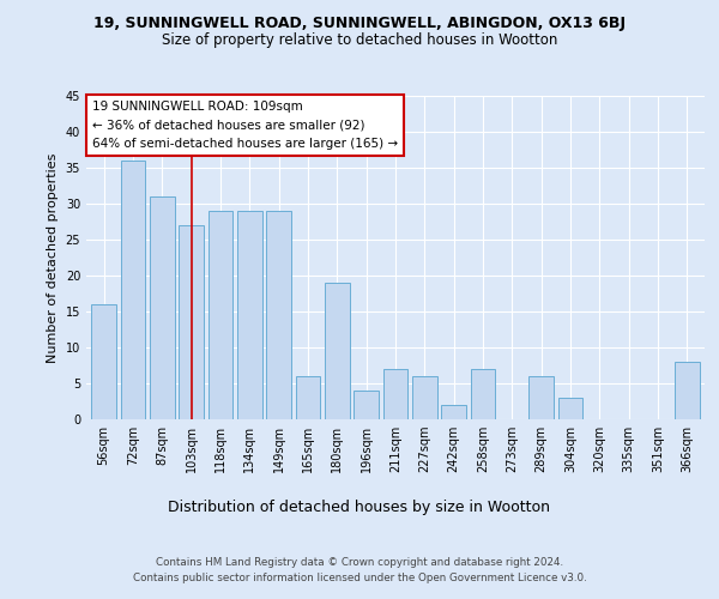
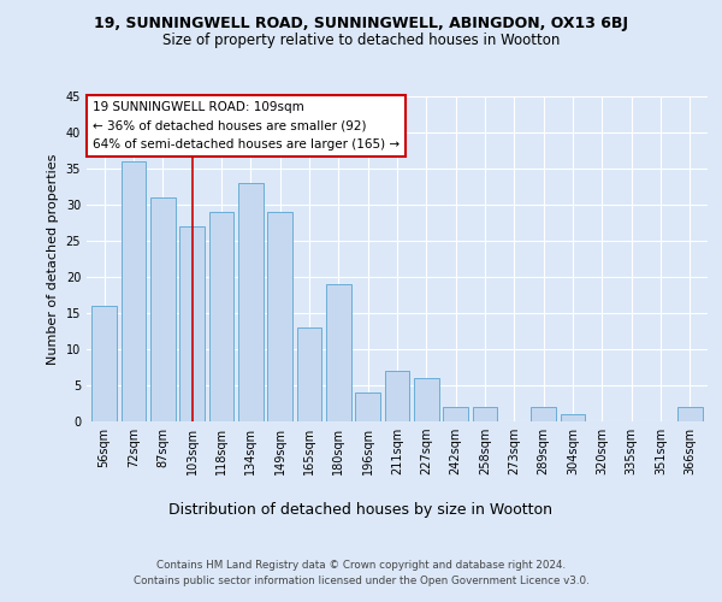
134sqm: 29 -> 33
165sqm: 6 -> 13
258sqm: 7 -> 2
289sqm: 6 -> 2
304sqm: 3 -> 1
366sqm: 8 -> 2
